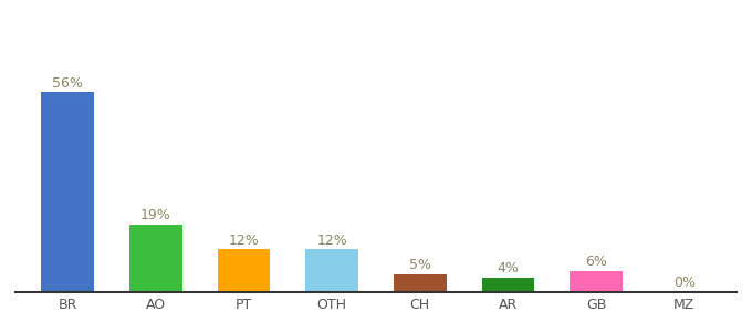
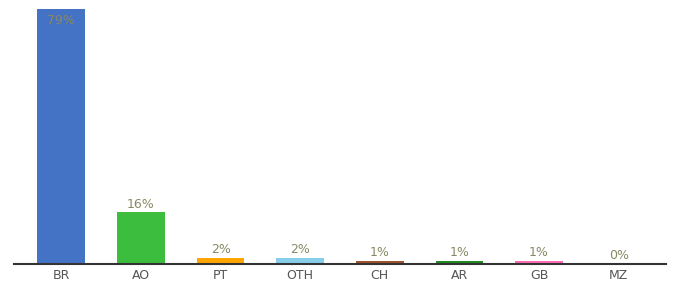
BR: 56% -> 79%
AO: 19% -> 16%
PT: 12% -> 2%
OTH: 12% -> 2%
CH: 5% -> 1%
AR: 4% -> 1%
GB: 6% -> 1%
